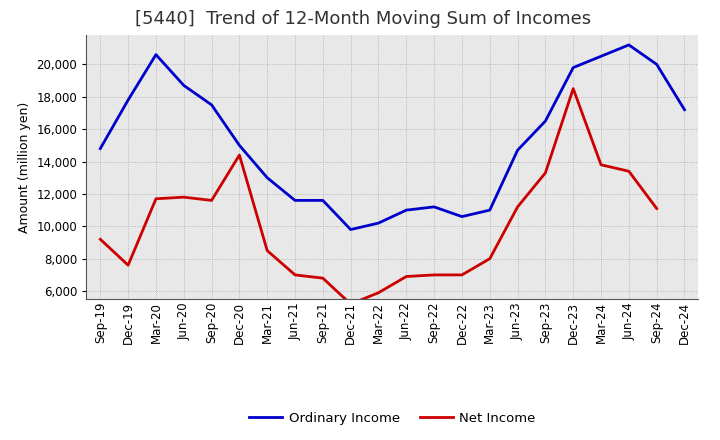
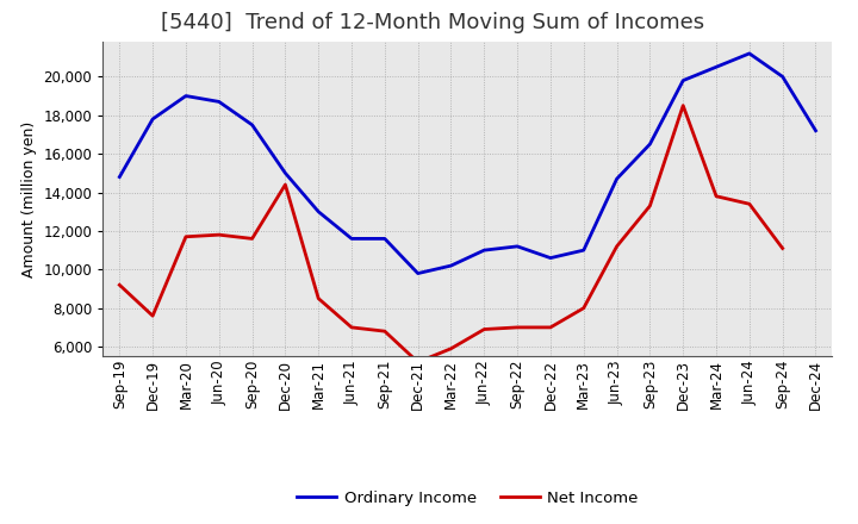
Ordinary Income/Mar-20: 20,600 -> 19,000
